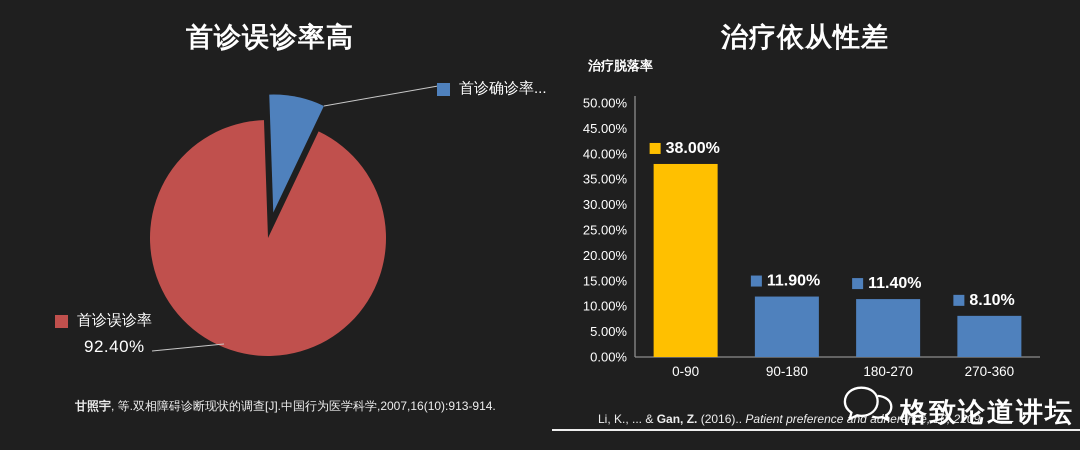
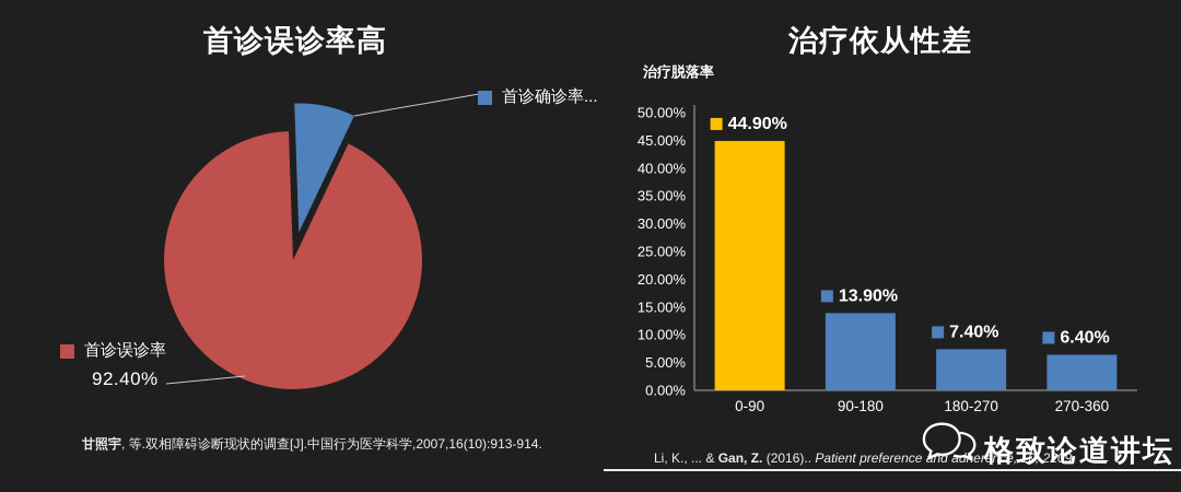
治疗依从性差/0-90: 38.00% -> 44.90%
治疗依从性差/90-180: 11.90% -> 13.90%
治疗依从性差/180-270: 11.40% -> 7.40%
治疗依从性差/270-360: 8.10% -> 6.40%
